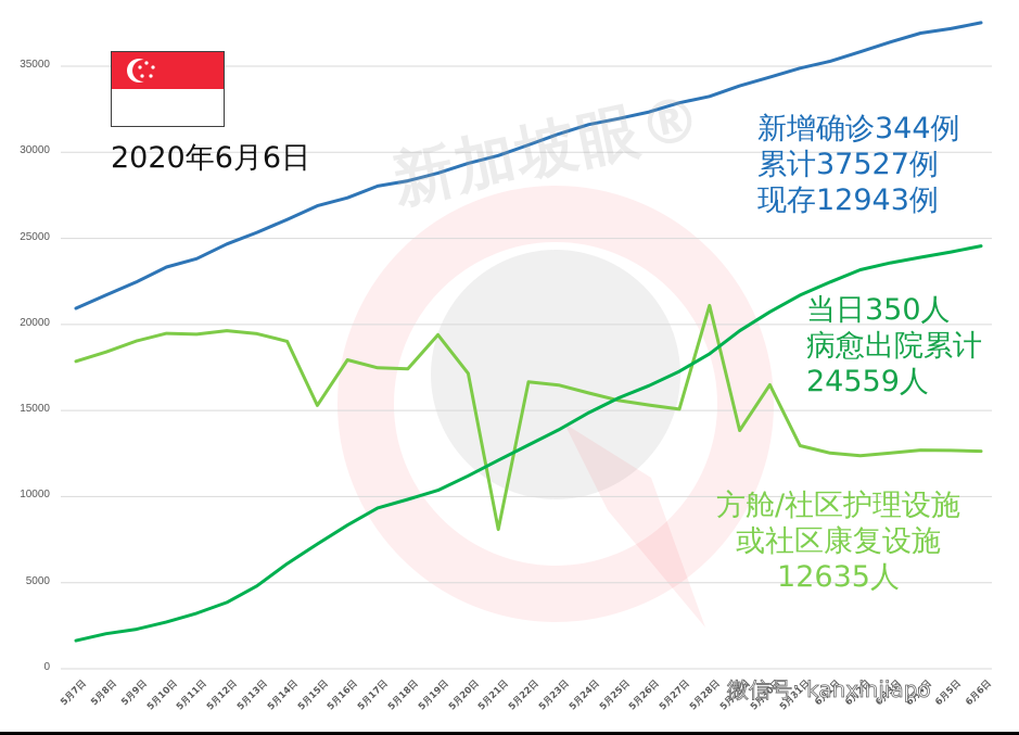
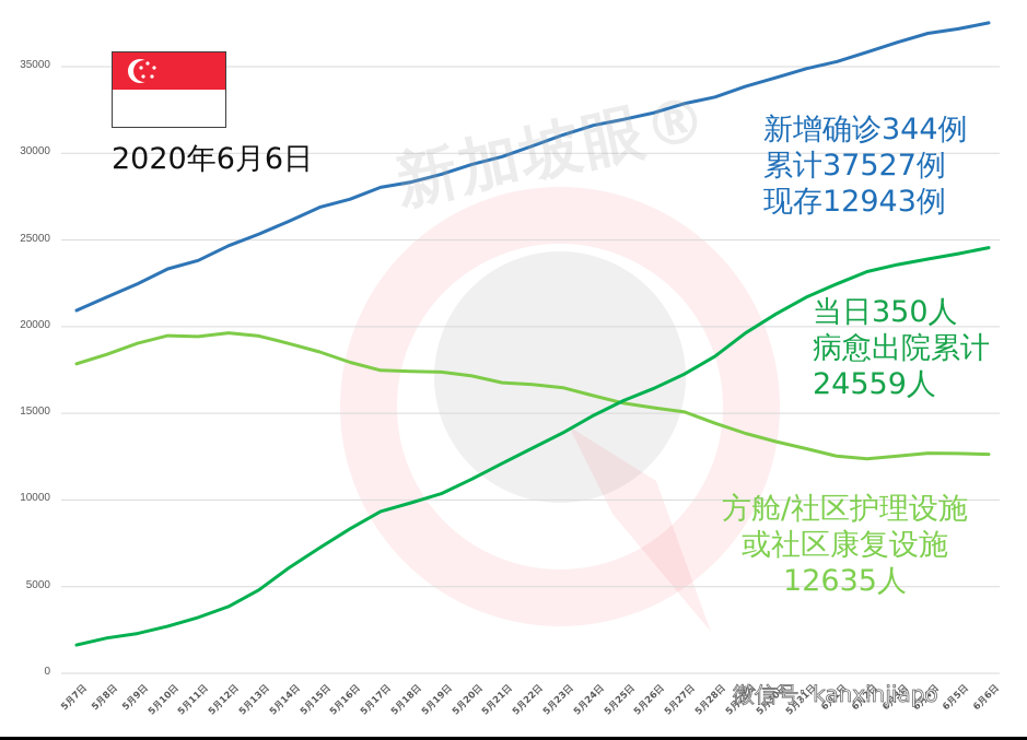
方舱/社区护理设施或社区康复设施/5月15日: 15300 -> 18500
方舱/社区护理设施或社区康复设施/5月19日: 19400 -> 17400
方舱/社区护理设施或社区康复设施/5月21日: 8100 -> 16800
方舱/社区护理设施或社区康复设施/5月28日: 21100 -> 14400
方舱/社区护理设施或社区康复设施/5月30日: 16500 -> 13400
